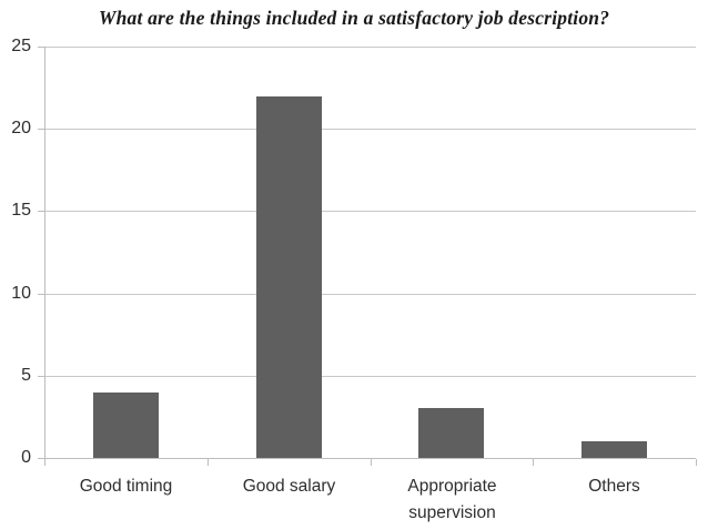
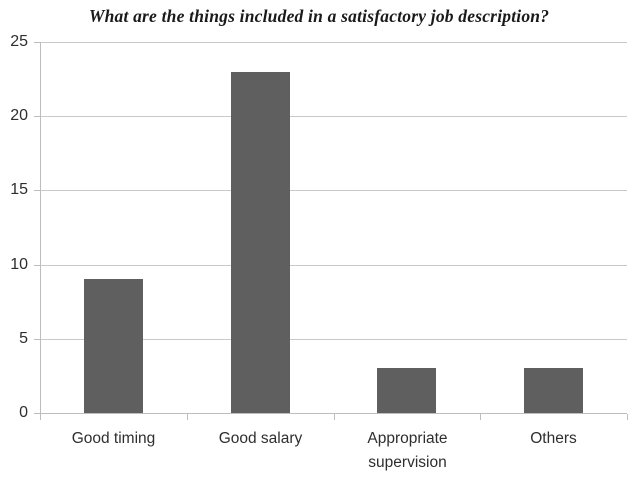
Good timing: 4 -> 9
Good salary: 22 -> 23
Others: 1 -> 3
